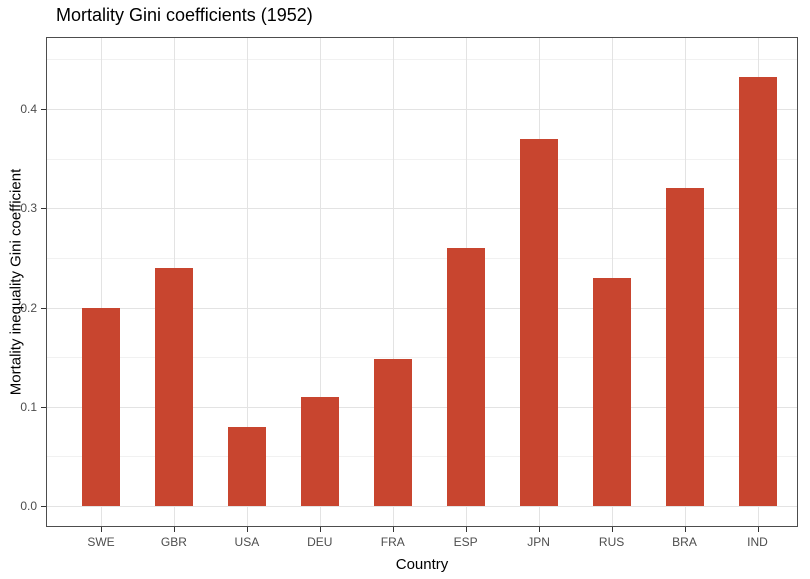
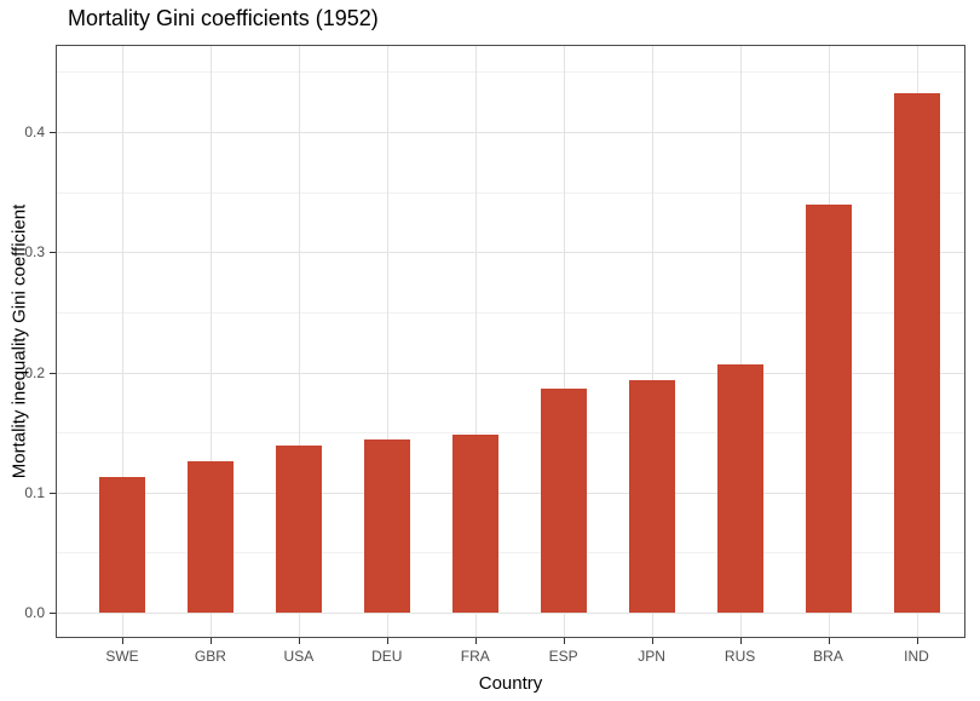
SWE: 0.20 -> 0.11
GBR: 0.24 -> 0.13
USA: 0.08 -> 0.14
DEU: 0.11 -> 0.14
ESP: 0.26 -> 0.19
JPN: 0.37 -> 0.19
RUS: 0.23 -> 0.21
BRA: 0.32 -> 0.34
